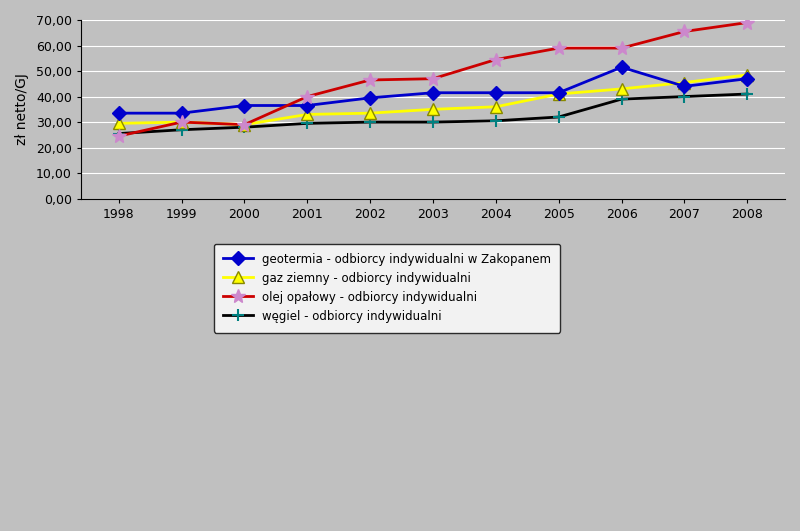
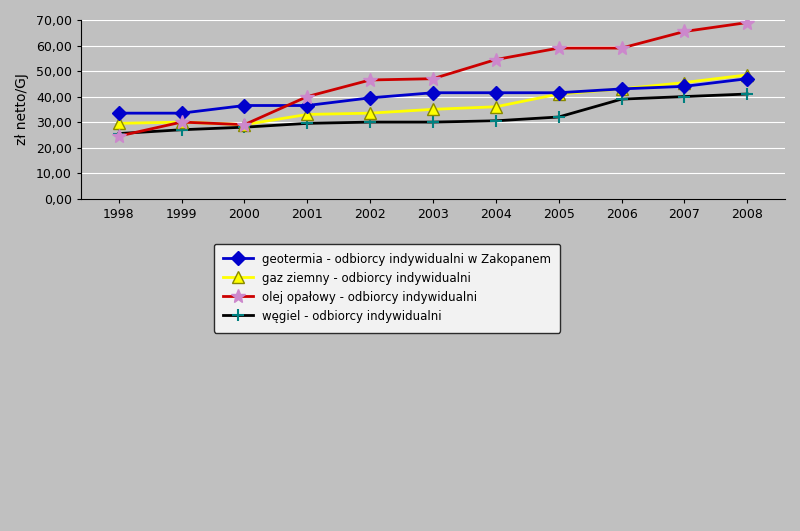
geotermia - odbiorcy indywidualni w Zakopanem/2006: 51,5 -> 43,0
